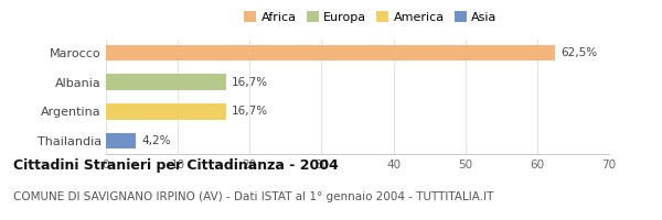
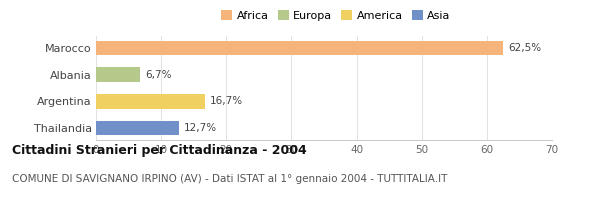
Albania: 16,7% -> 6,7%
Thailandia: 4,2% -> 12,7%
